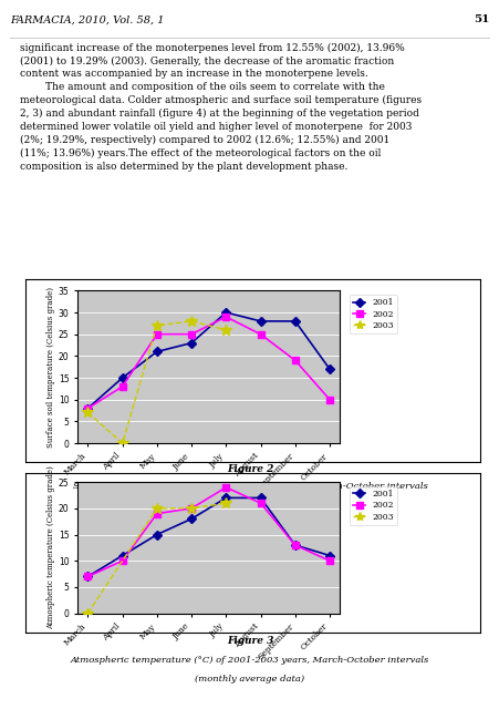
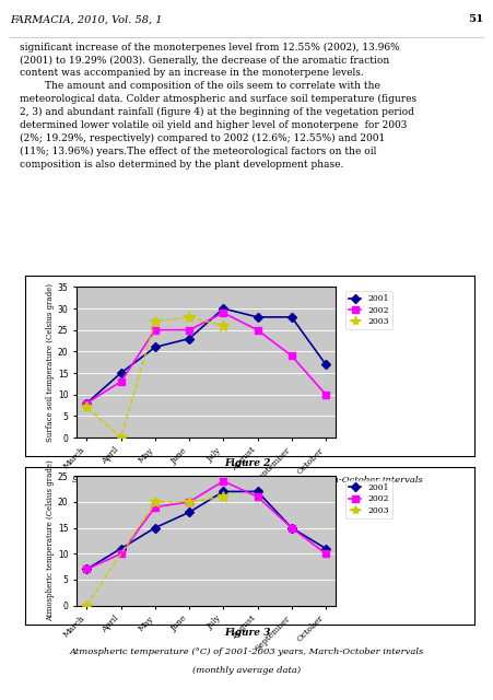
2001/September: 13 -> 15
2002/September: 13 -> 15
